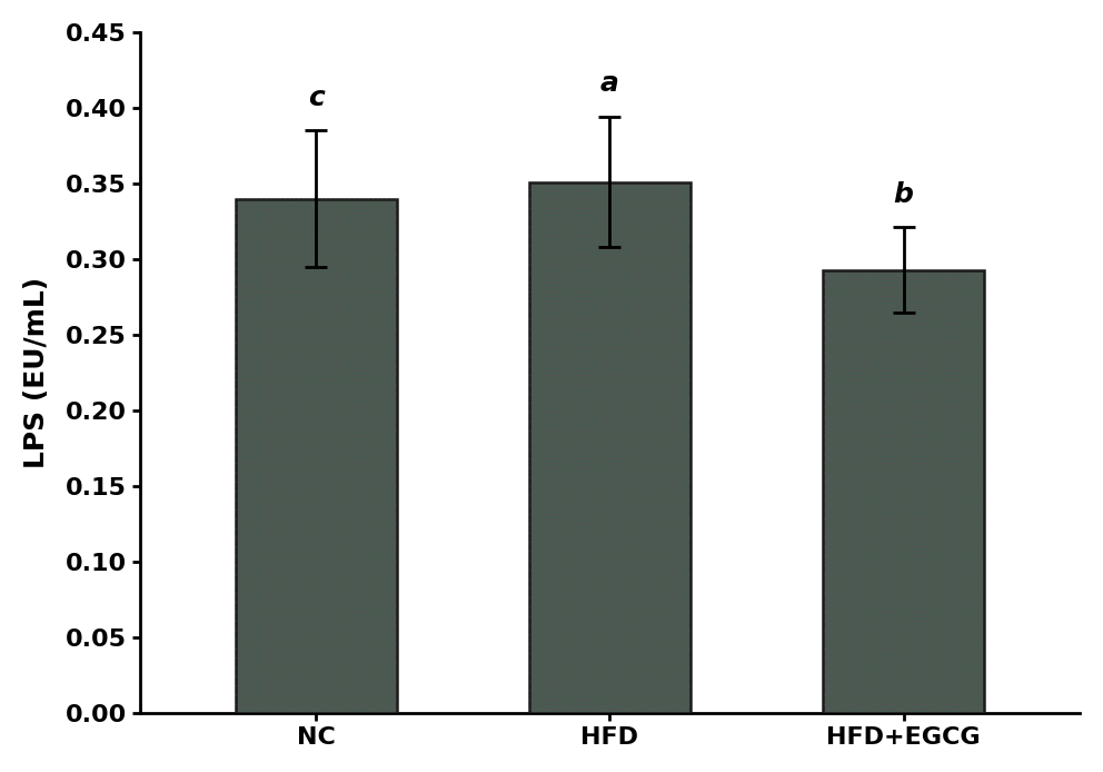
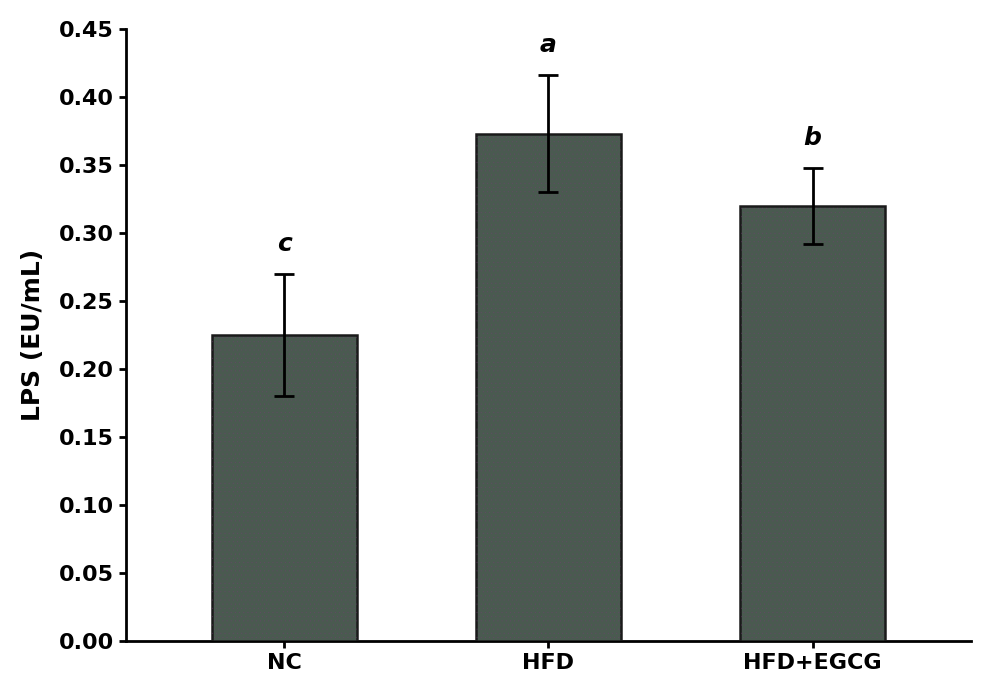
NC: 0.340 -> 0.225
HFD: 0.351 -> 0.373
HFD+EGCG: 0.293 -> 0.320
